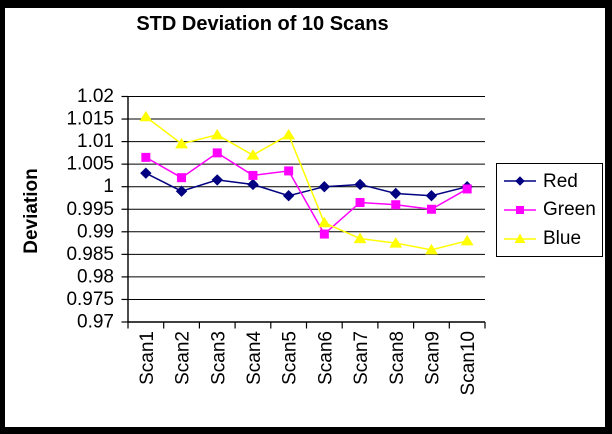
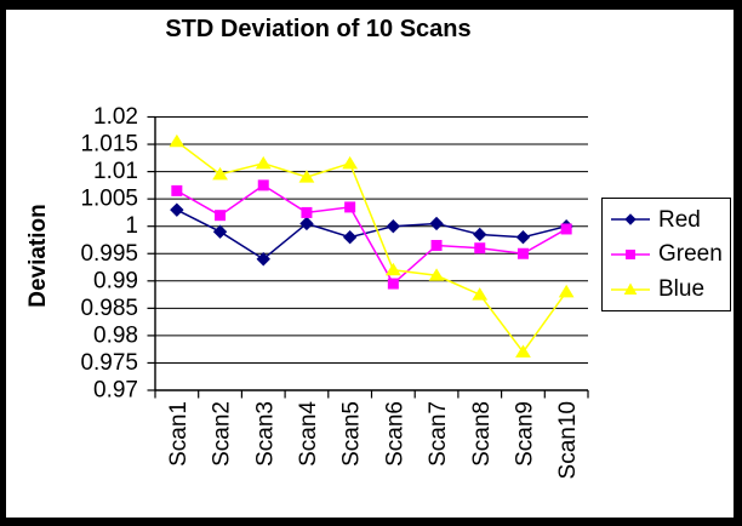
Red/Scan3: 1.002 -> 0.994
Blue/Scan4: 1.007 -> 1.009
Blue/Scan7: 0.989 -> 0.991
Blue/Scan9: 0.986 -> 0.977
